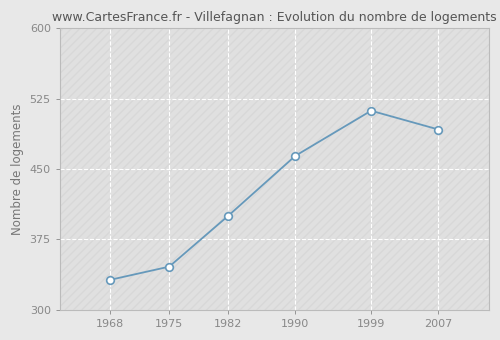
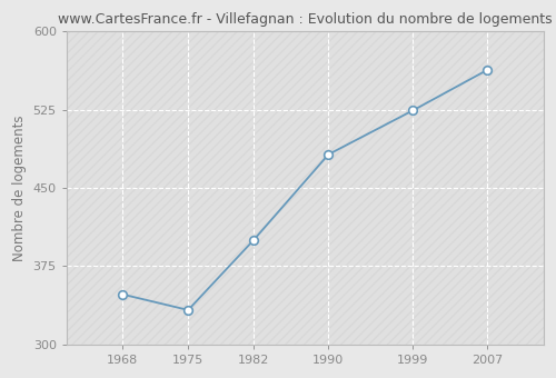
1968: 332 -> 348
1975: 346 -> 333
1990: 464 -> 482
1999: 512 -> 524
2007: 492 -> 563
